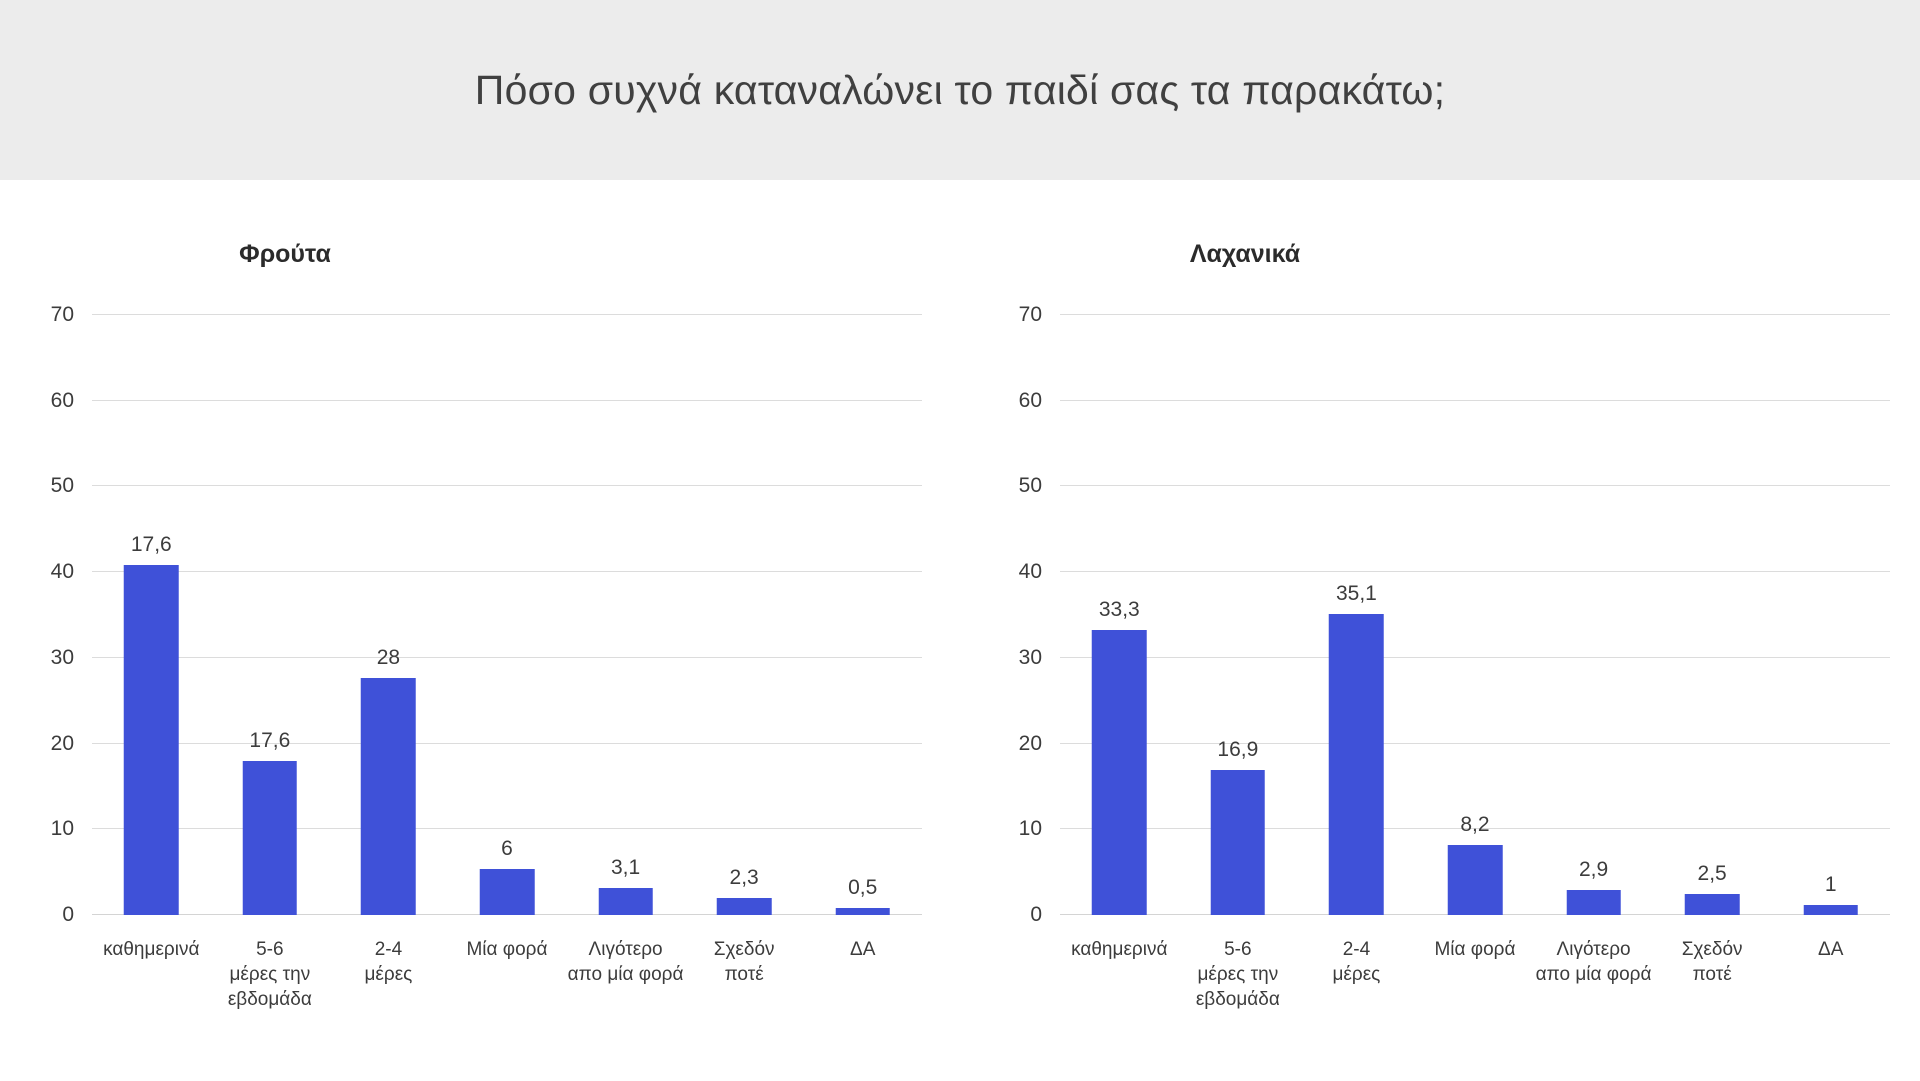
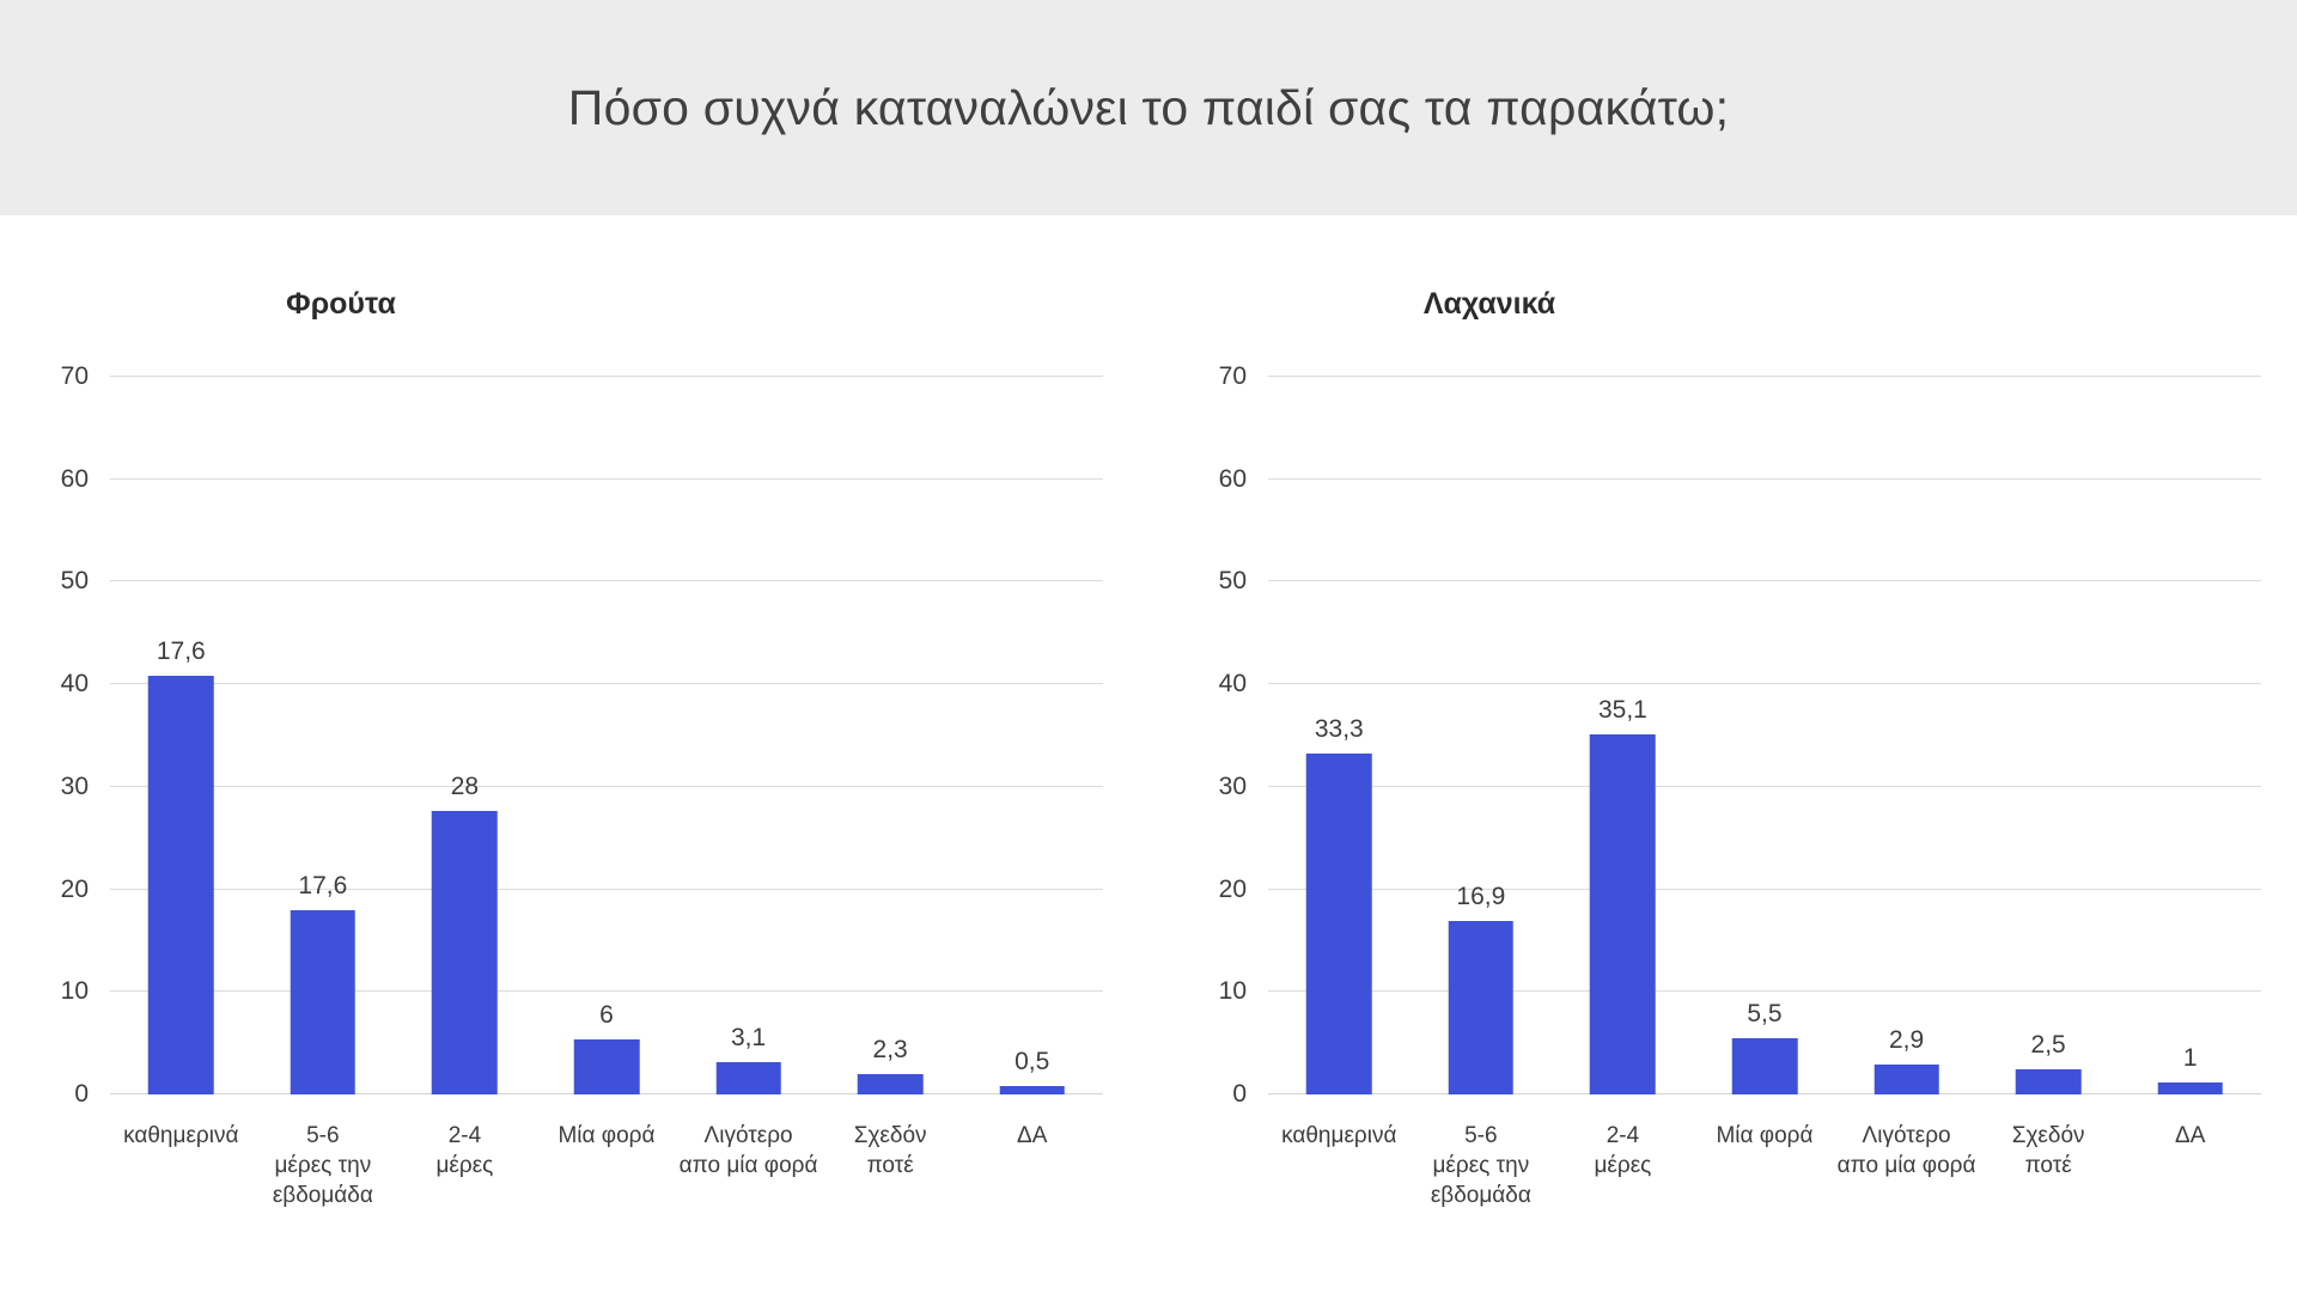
Λαχανικά/Μία φορά: 8,2 -> 5,5
